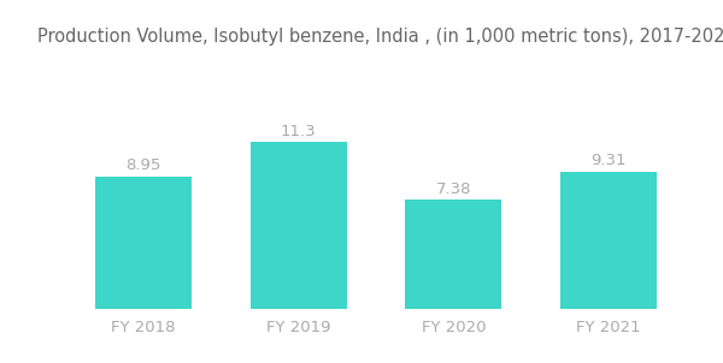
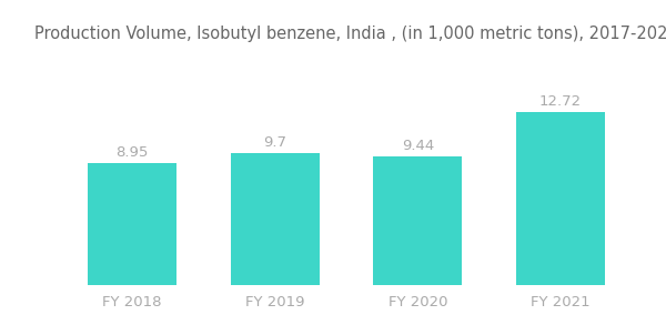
FY 2019: 11.3 -> 9.7
FY 2020: 7.38 -> 9.44
FY 2021: 9.31 -> 12.72
